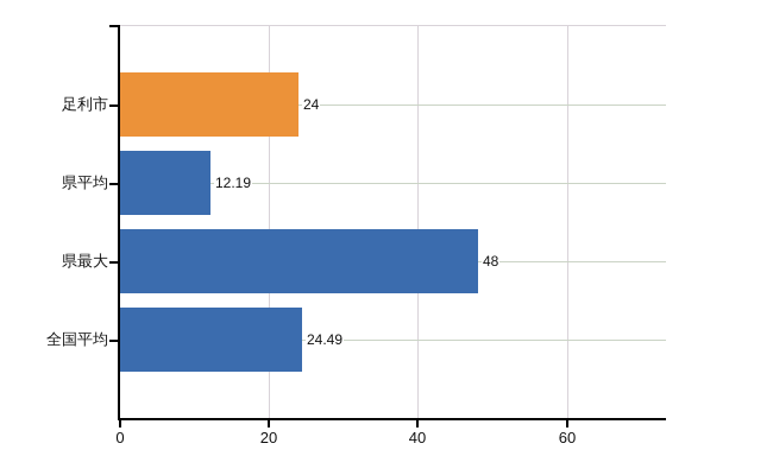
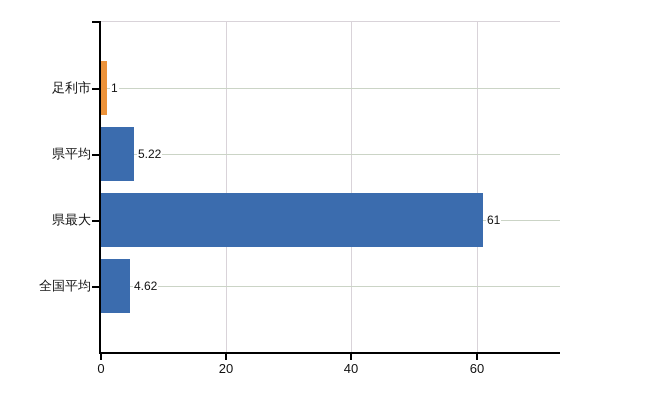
足利市: 24 -> 1
県平均: 12.19 -> 5.22
県最大: 48 -> 61
全国平均: 24.49 -> 4.62
